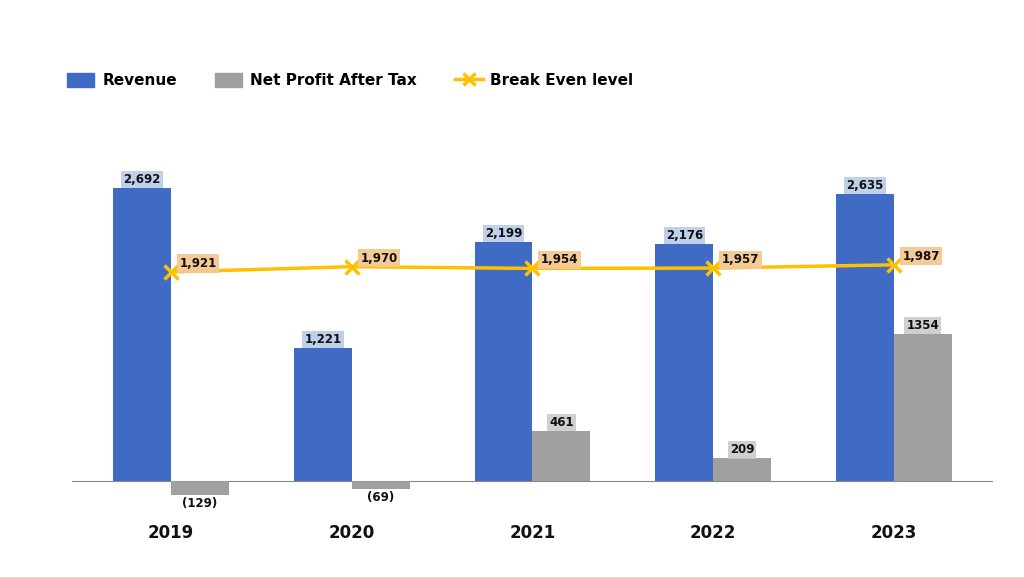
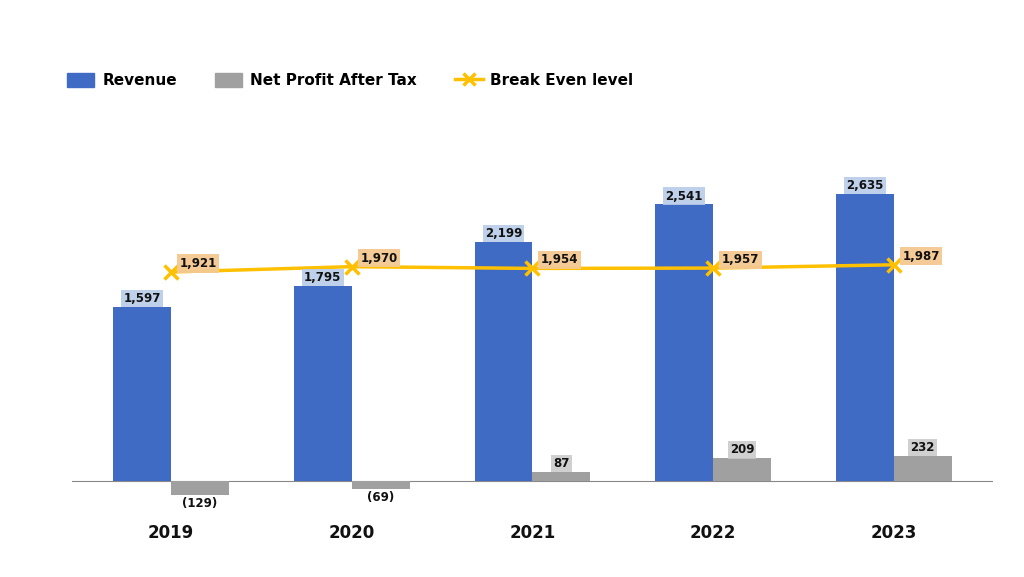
Revenue/2019: 2,692 -> 1,597
Revenue/2020: 1,221 -> 1,795
Net Profit After Tax/2021: 461 -> 87
Revenue/2022: 2,176 -> 2,541
Net Profit After Tax/2023: 1354 -> 232
